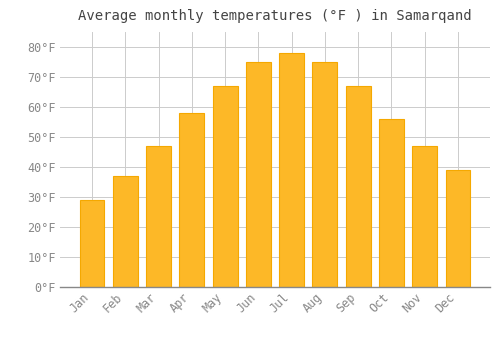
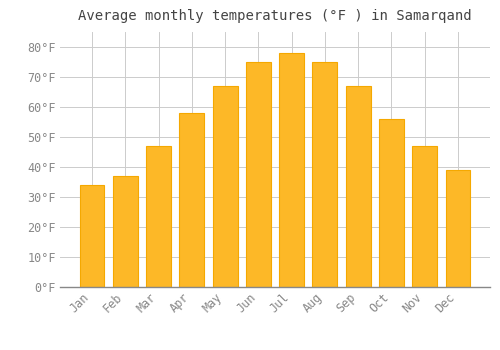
Jan: 29°F -> 34°F
